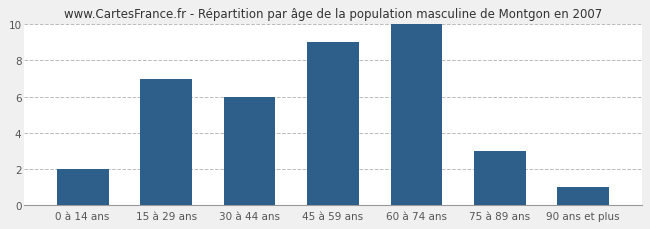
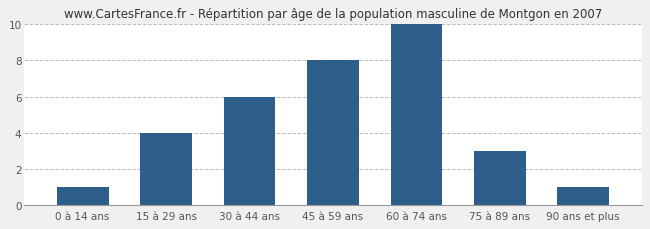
0 à 14 ans: 2 -> 1
15 à 29 ans: 7 -> 4
45 à 59 ans: 9 -> 8
